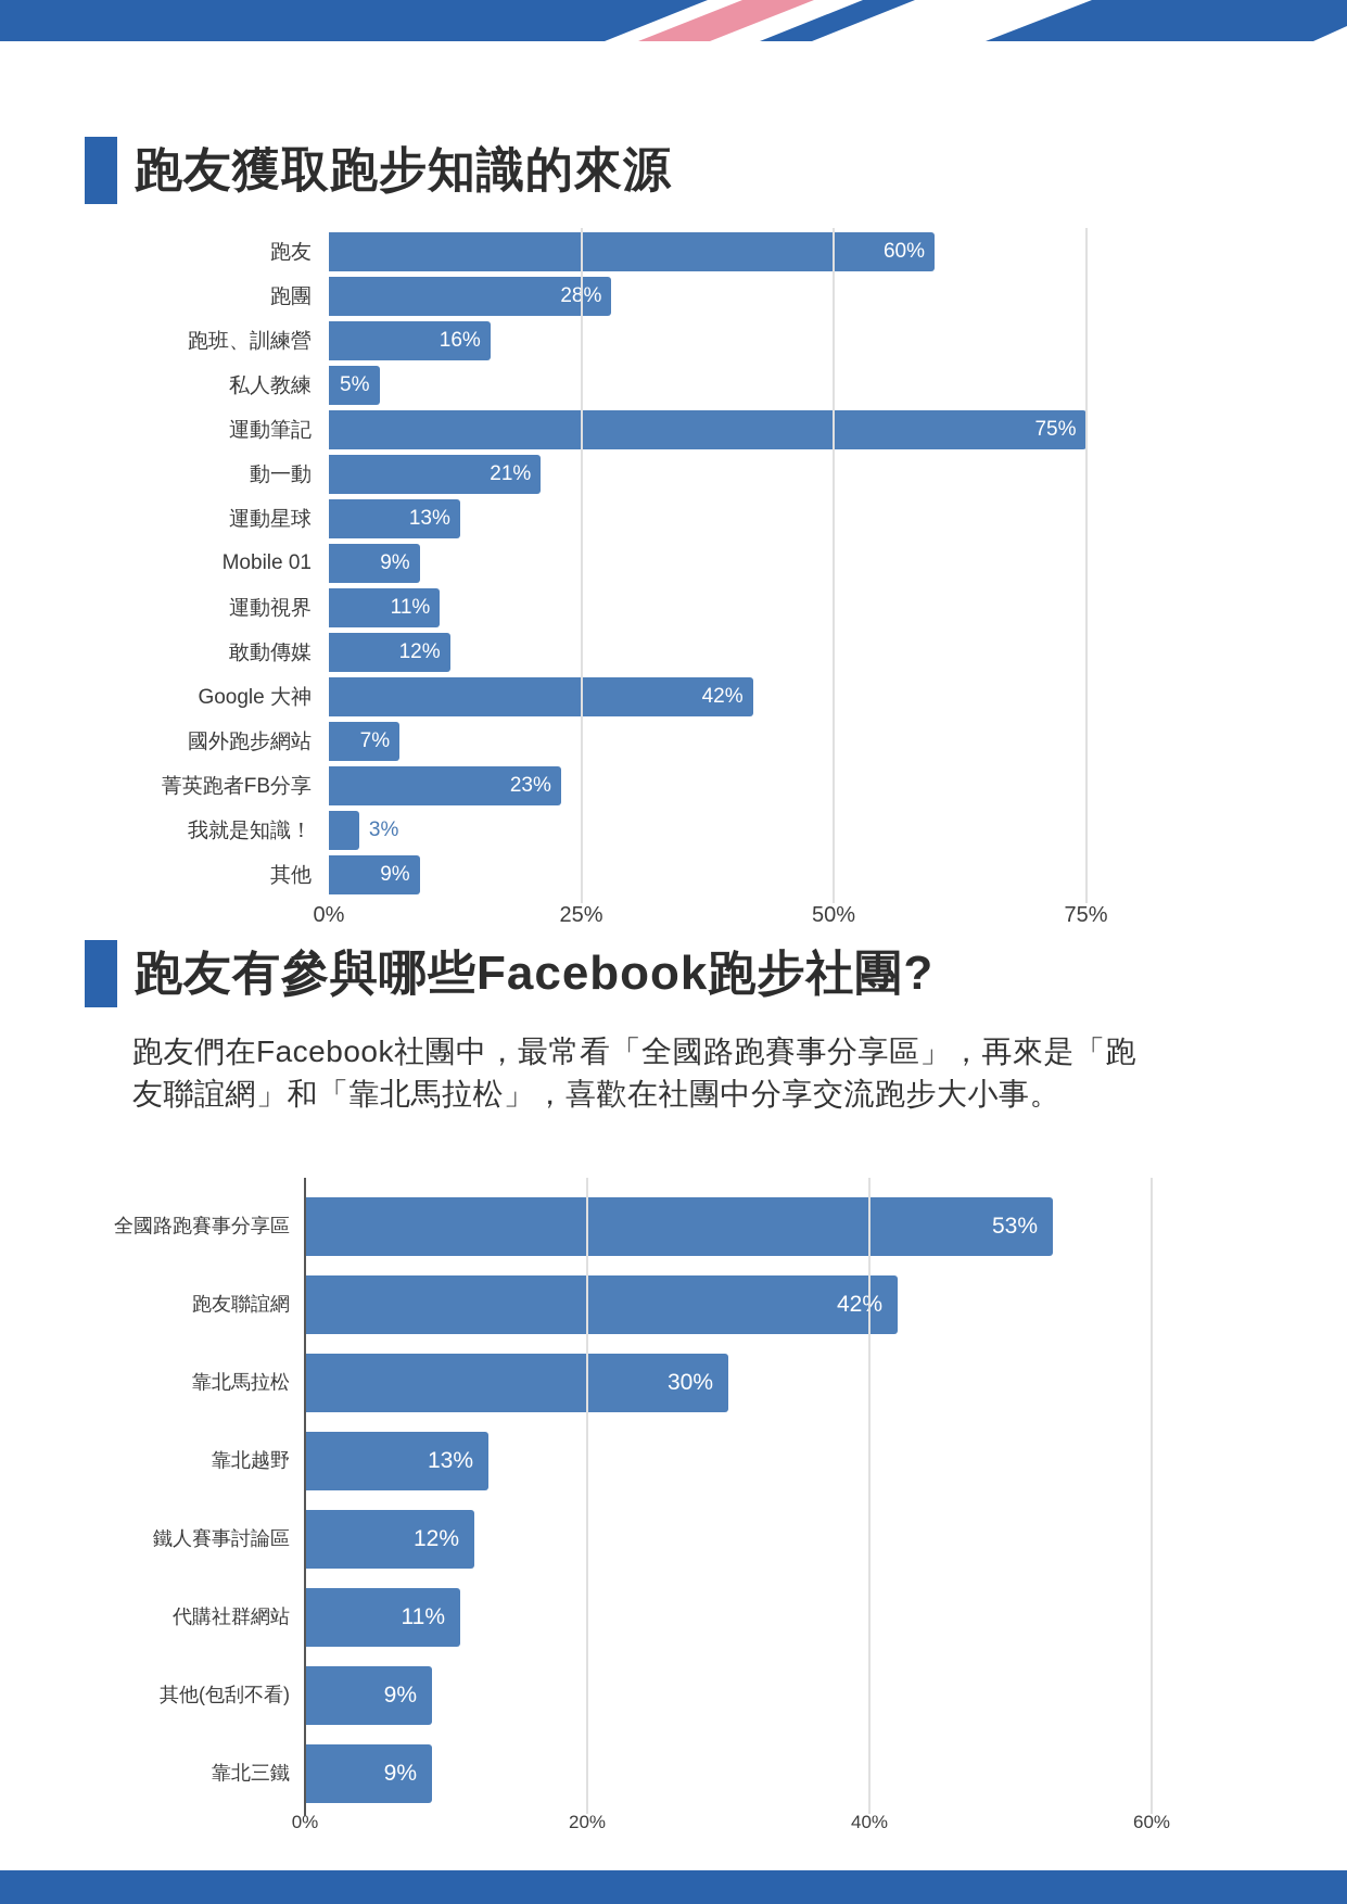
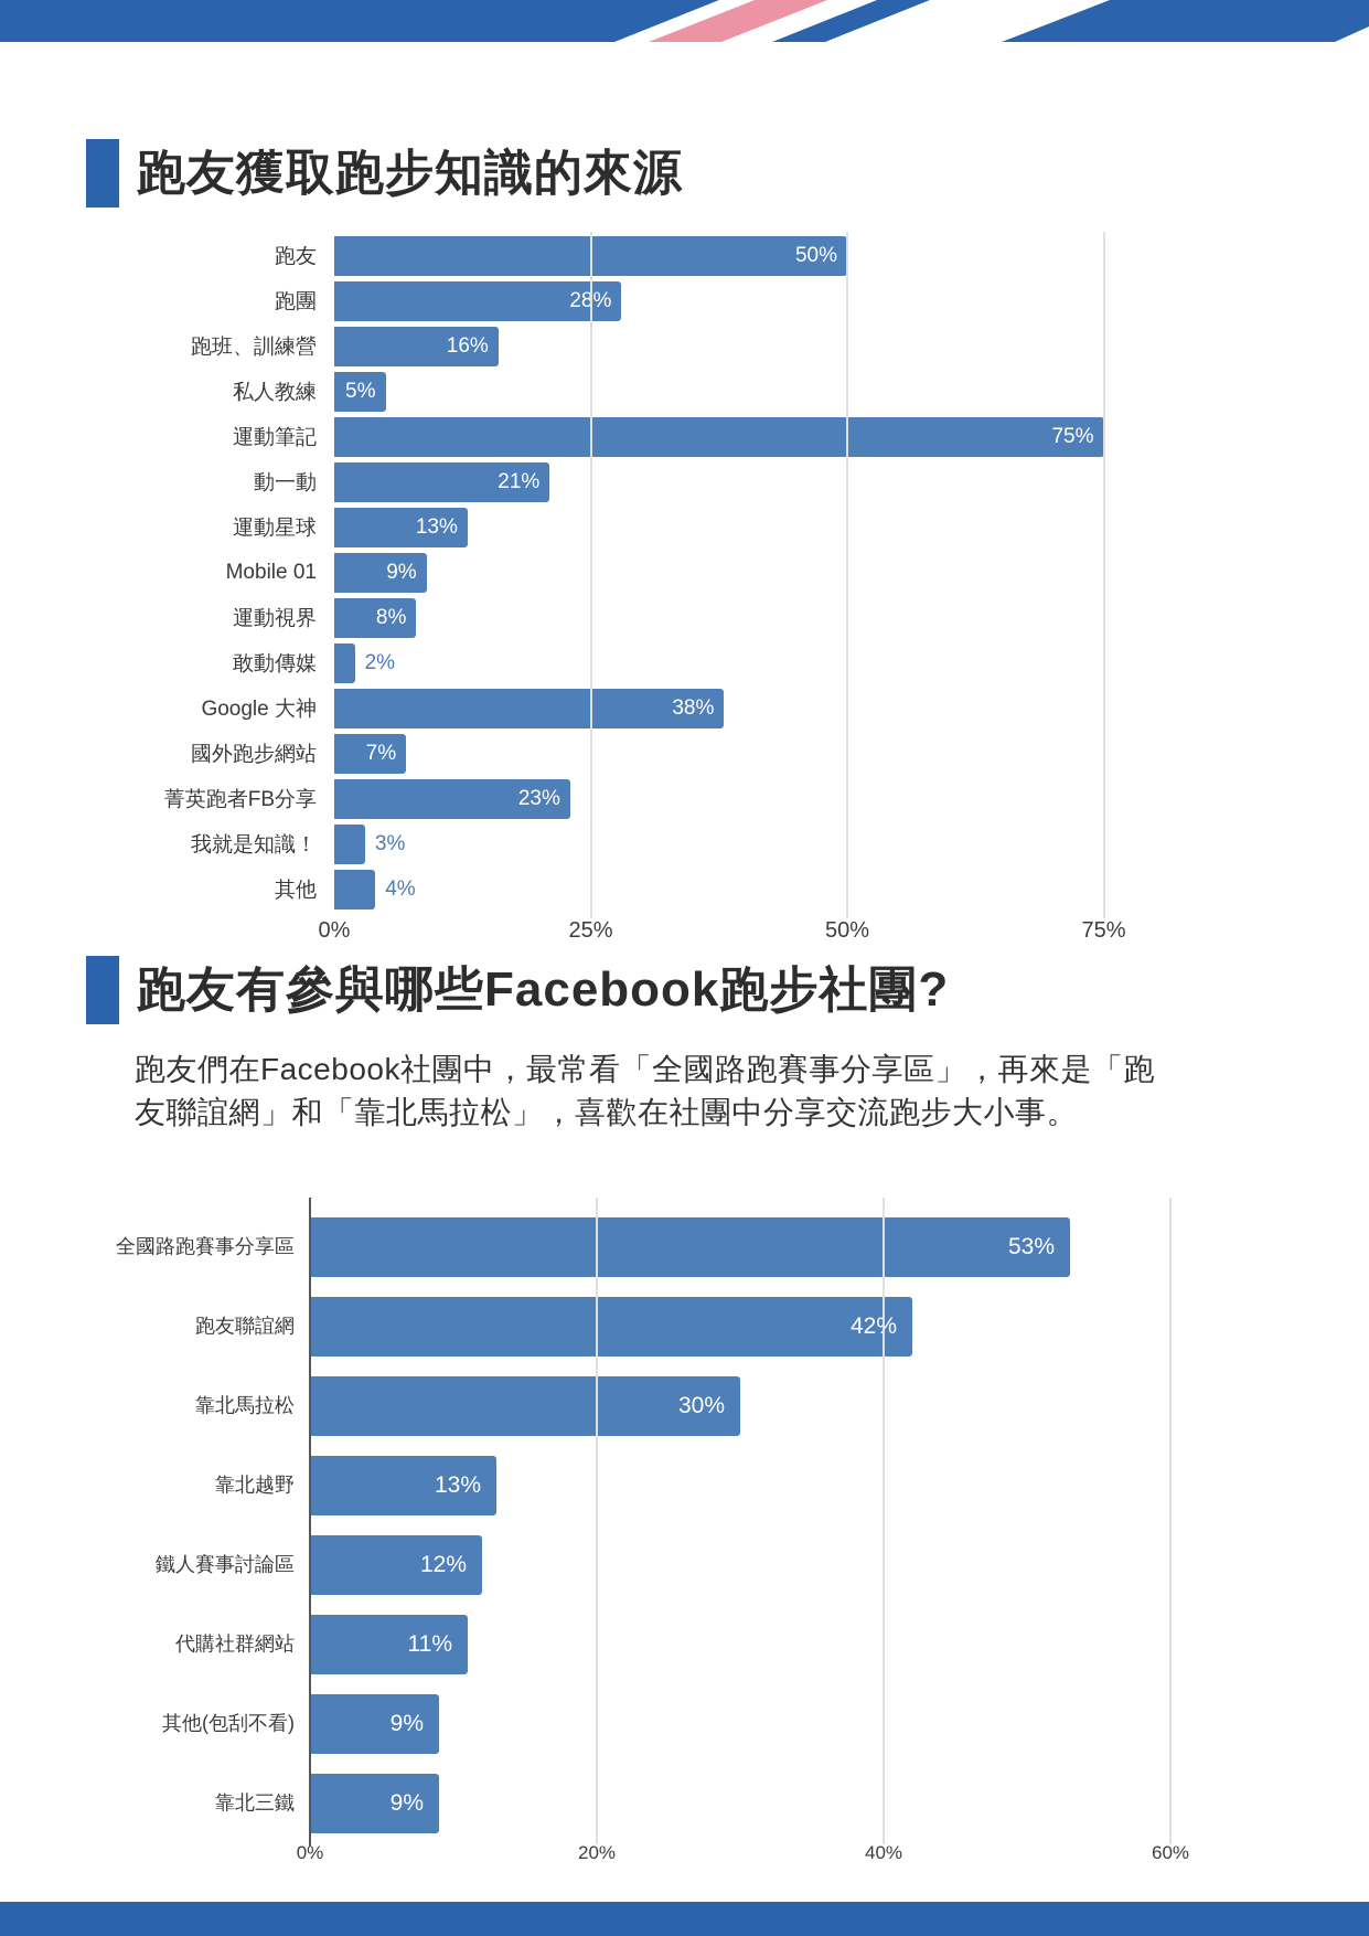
跑友獲取跑步知識的來源/跑友: 60% -> 50%
跑友獲取跑步知識的來源/運動視界: 11% -> 8%
跑友獲取跑步知識的來源/敢動傳媒: 12% -> 2%
跑友獲取跑步知識的來源/Google 大神: 42% -> 38%
跑友獲取跑步知識的來源/其他: 9% -> 4%
